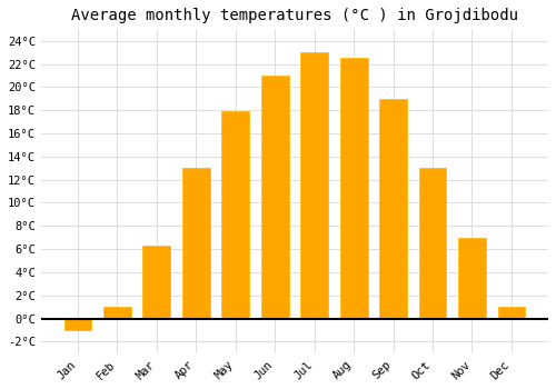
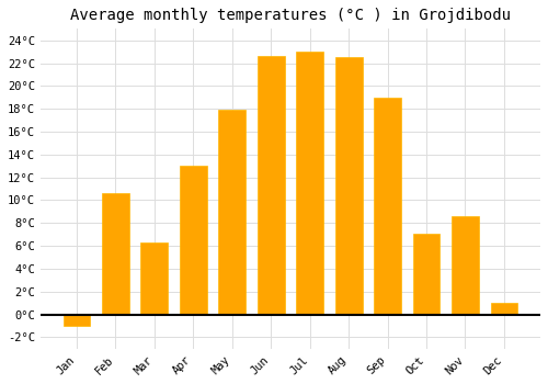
Feb: 1.0°C -> 10.6°C
Jun: 21.0°C -> 22.6°C
Oct: 13.0°C -> 7.1°C
Nov: 7.0°C -> 8.6°C
